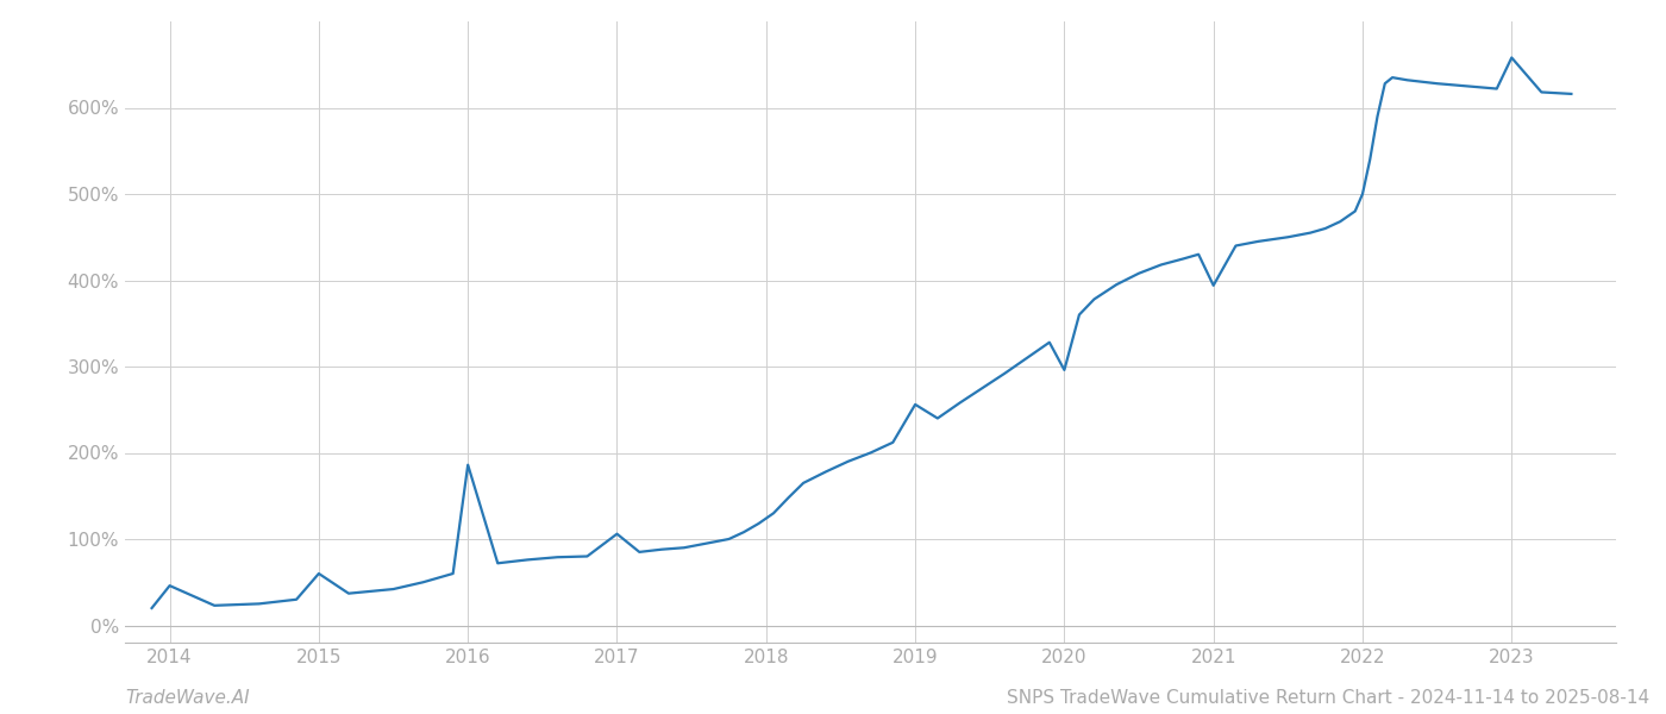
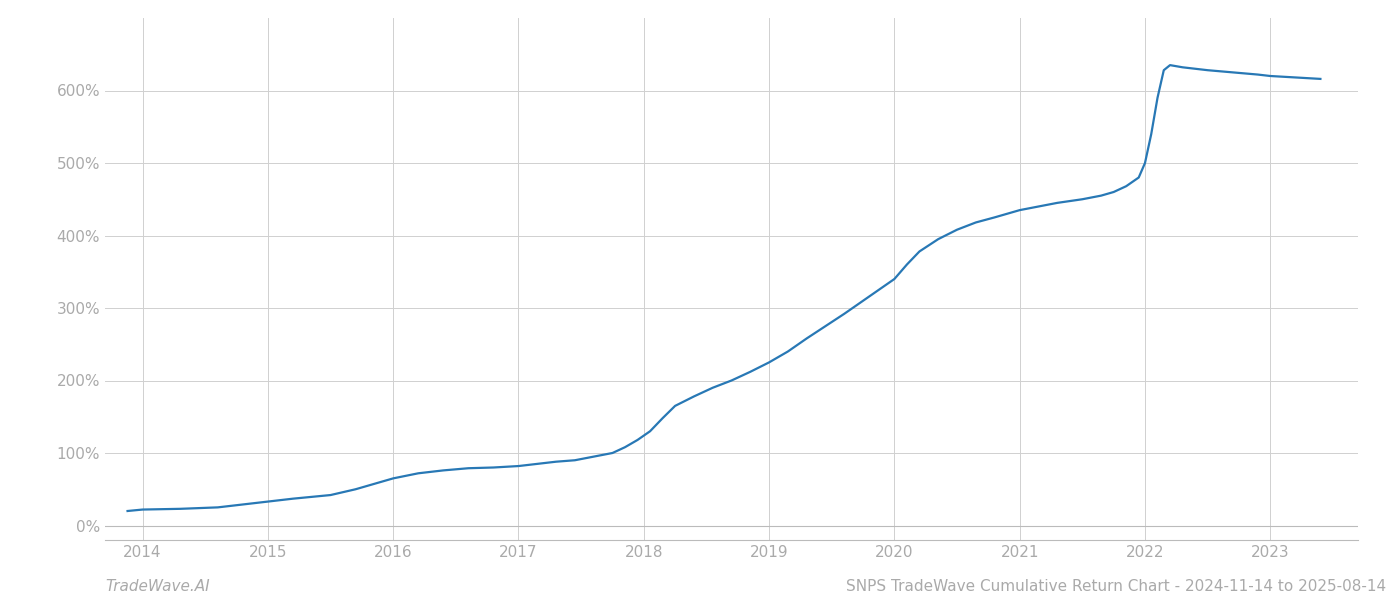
2014: 46% -> 22%
2015: 60% -> 33%
2016: 186% -> 65%
2017: 106% -> 82%
2019: 256% -> 225%
2020: 296% -> 340%
2021: 394% -> 435%
2023: 658% -> 620%
